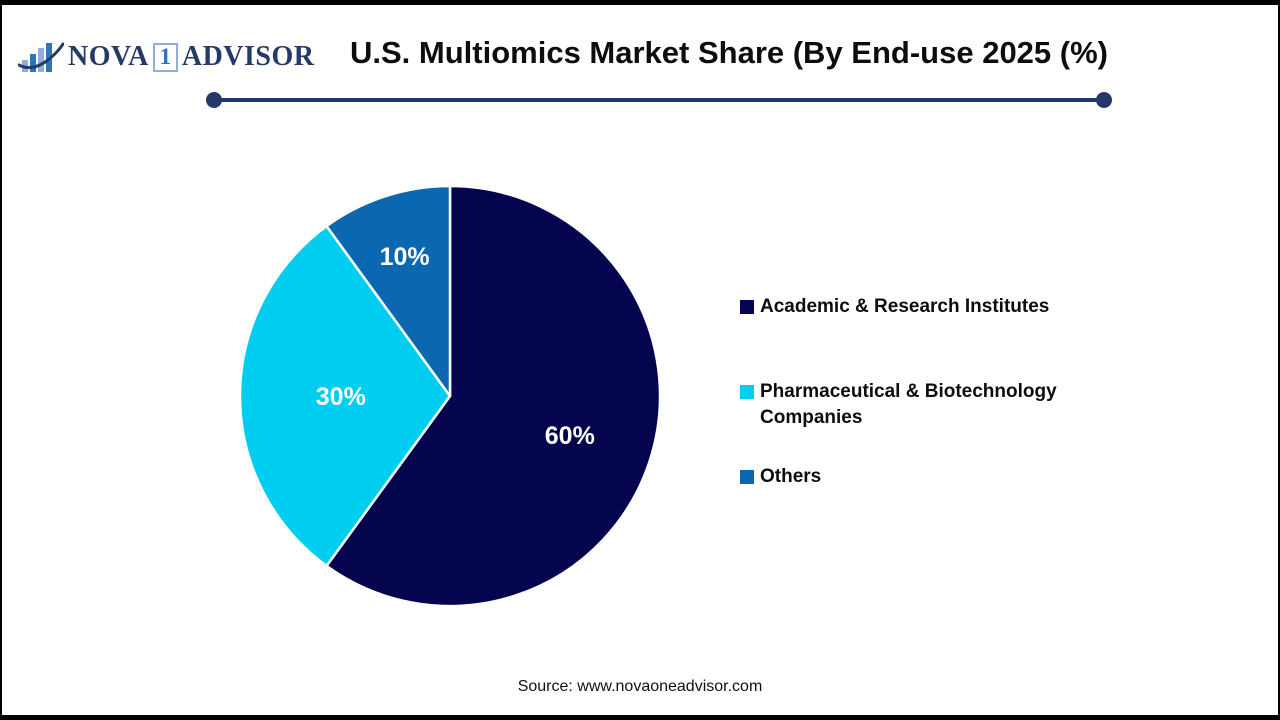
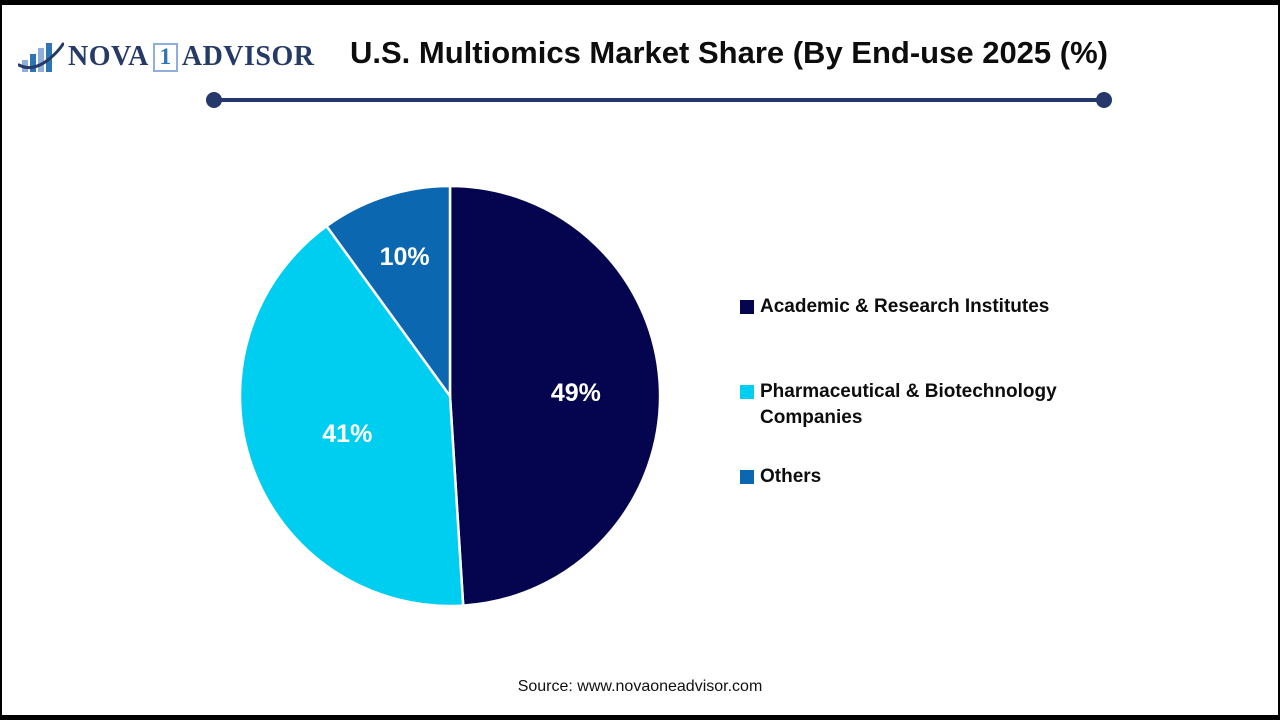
Academic & Research Institutes: 60% -> 49%
Pharmaceutical & Biotechnology Companies: 30% -> 41%
